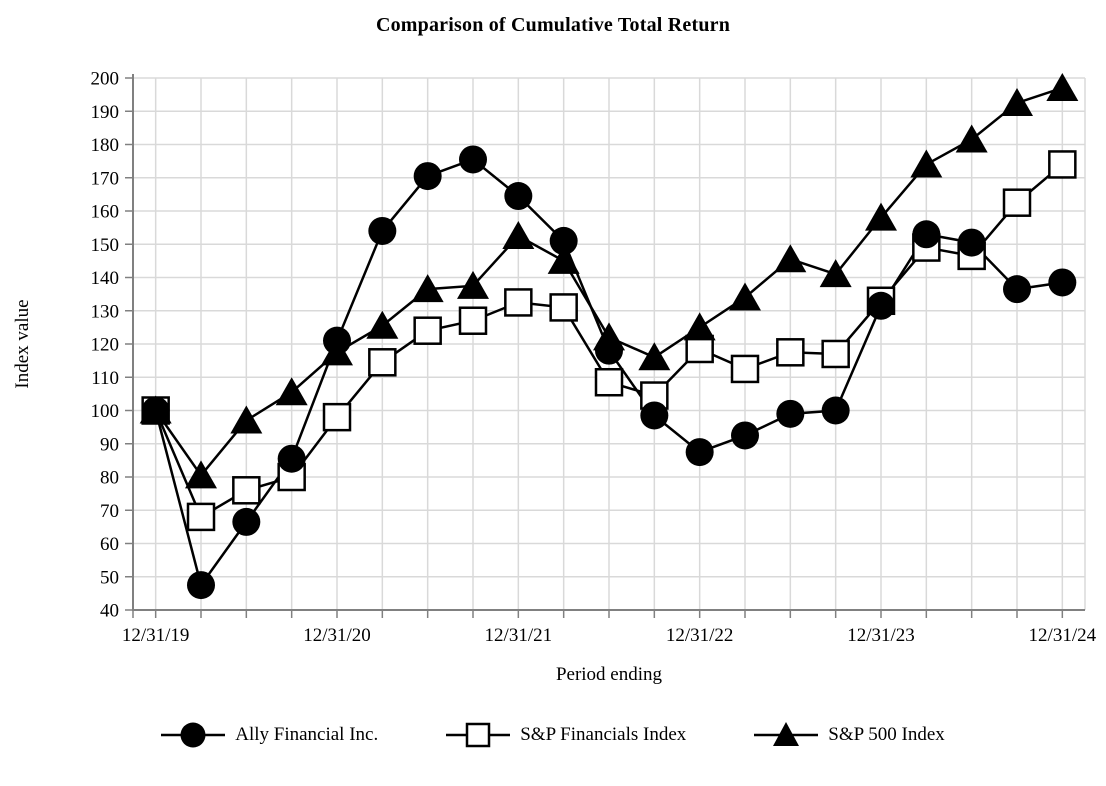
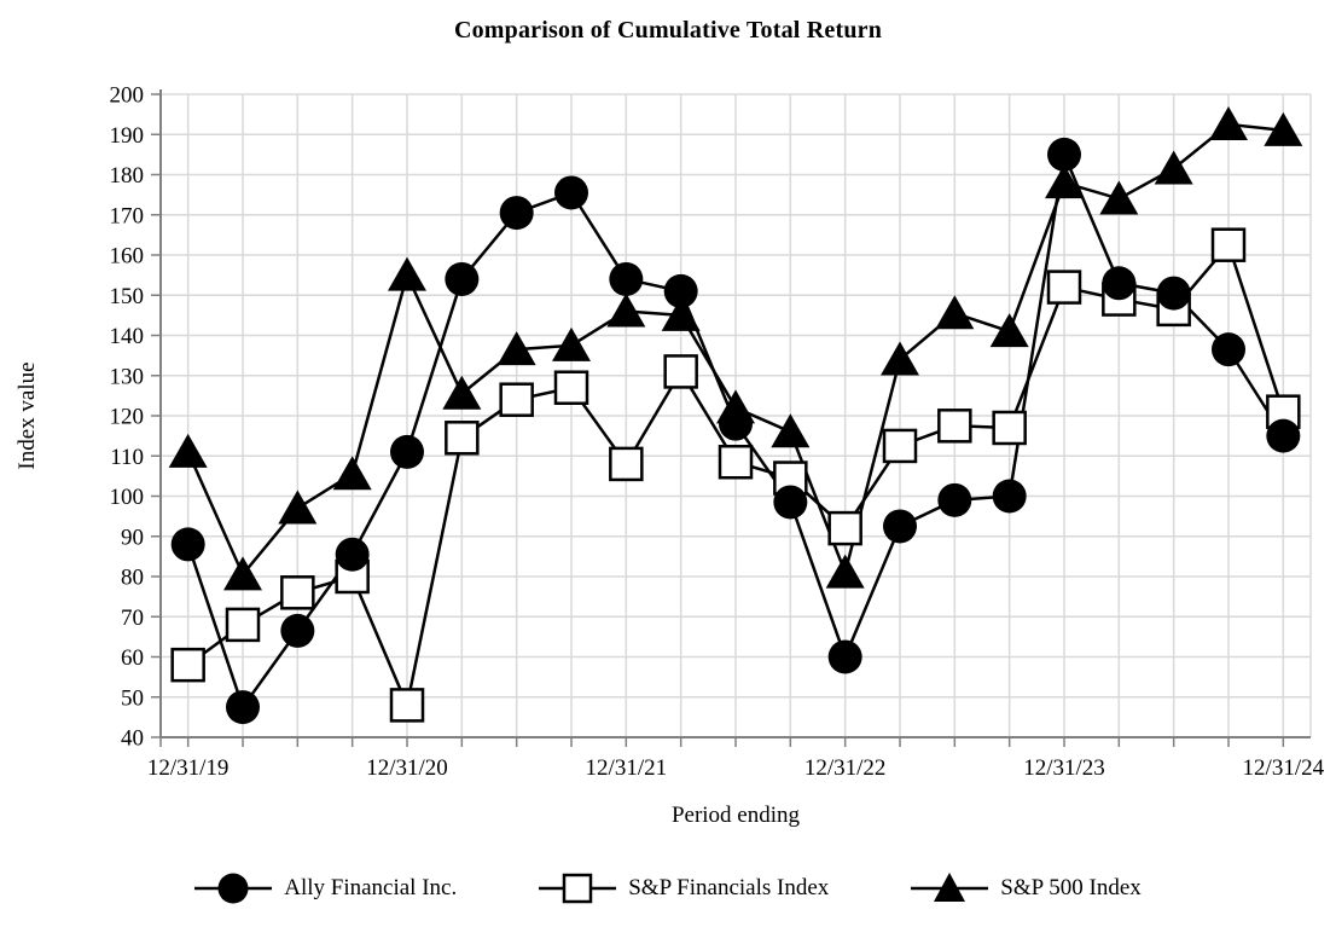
Ally Financial Inc./12/31/19: 100 -> 88
S&P Financials Index/12/31/19: 100 -> 58
S&P 500 Index/12/31/19: 100 -> 111
Ally Financial Inc./12/31/20: 121 -> 111
S&P Financials Index/12/31/20: 98 -> 48
S&P 500 Index/12/31/20: 118 -> 155
Ally Financial Inc./12/31/21: 164 -> 154
S&P Financials Index/12/31/21: 132 -> 108
S&P 500 Index/12/31/21: 152 -> 146
Ally Financial Inc./12/31/22: 88 -> 60
S&P Financials Index/12/31/22: 118 -> 92
S&P 500 Index/12/31/22: 125 -> 81
Ally Financial Inc./12/31/23: 132 -> 185
S&P Financials Index/12/31/23: 133 -> 152
S&P 500 Index/12/31/23: 158 -> 178
Ally Financial Inc./12/31/24: 138 -> 115
S&P Financials Index/12/31/24: 174 -> 121
S&P 500 Index/12/31/24: 197 -> 191
